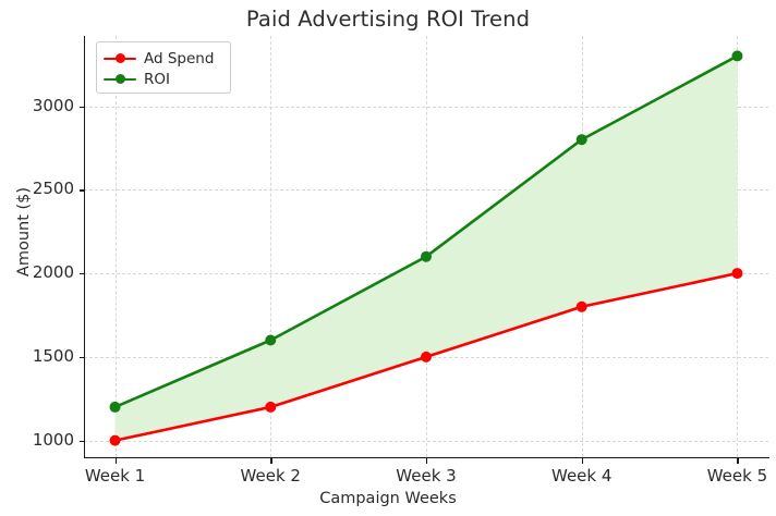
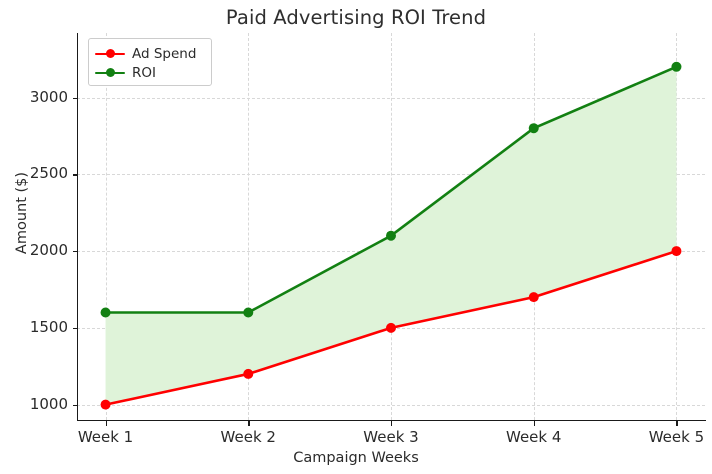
ROI/Week 1: 1200 -> 1600
Ad Spend/Week 4: 1800 -> 1700
ROI/Week 5: 3300 -> 3200
